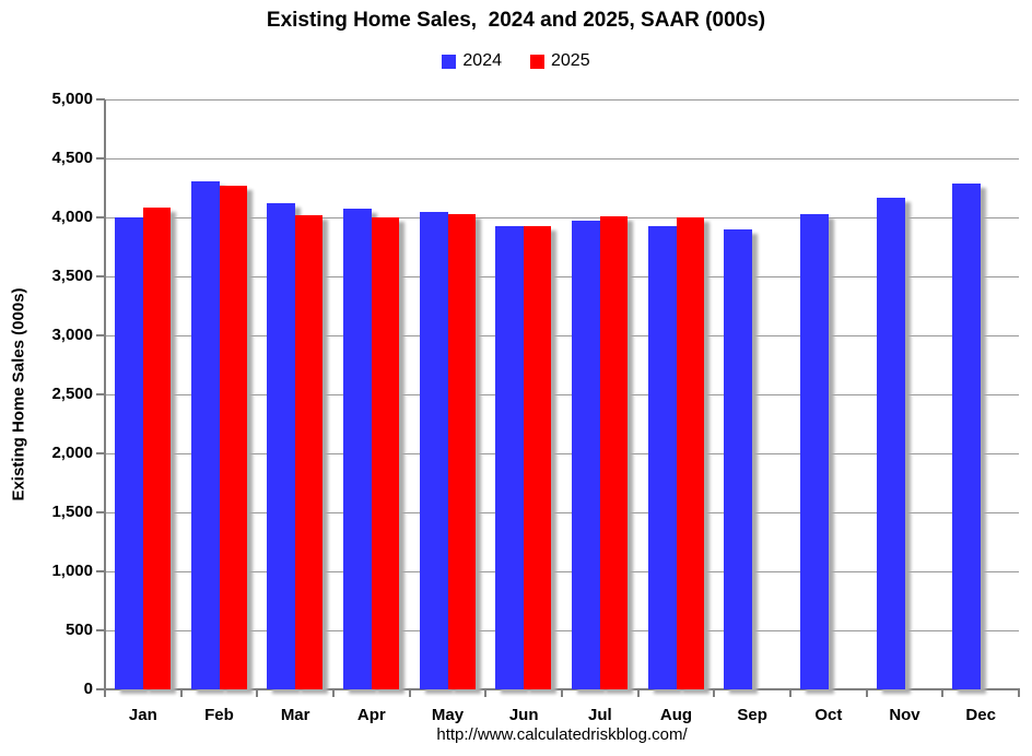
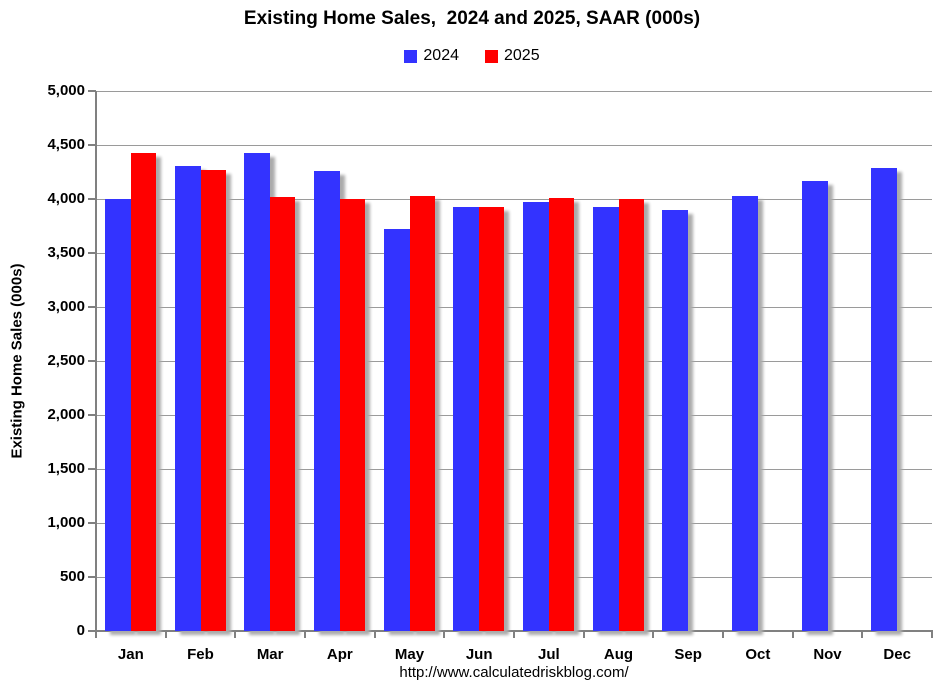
2025/Jan: 4080 -> 4430
2024/Mar: 4120 -> 4430
2024/Apr: 4070 -> 4260
2024/May: 4050 -> 3720
